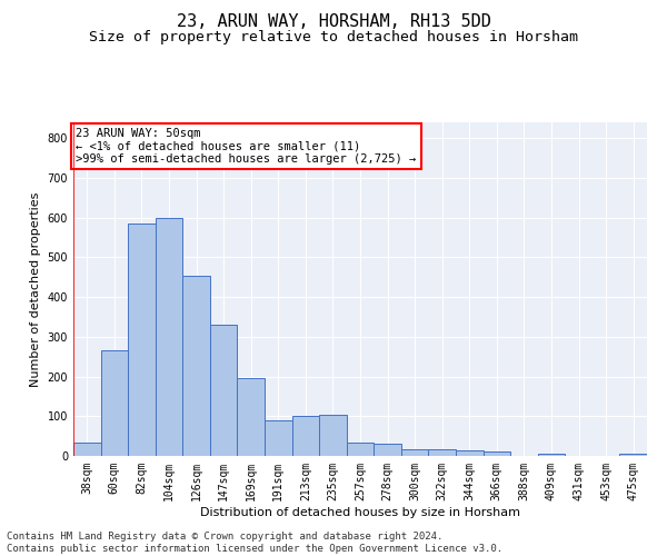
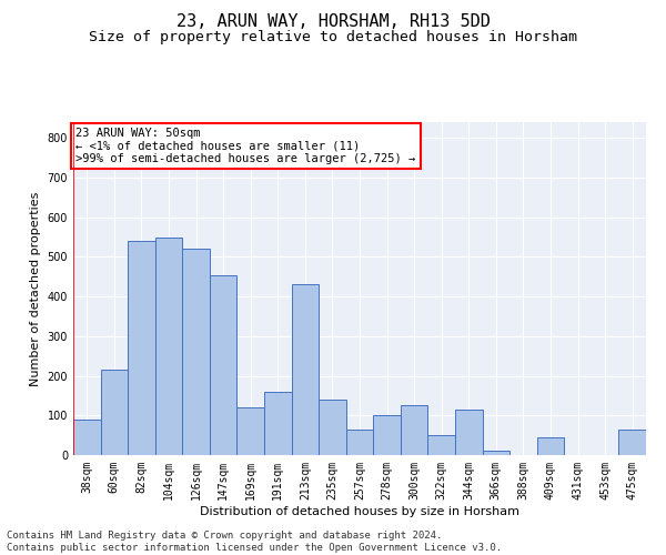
38sqm: 35 -> 90
60sqm: 265 -> 215
82sqm: 585 -> 540
104sqm: 600 -> 550
126sqm: 455 -> 520
147sqm: 330 -> 455
169sqm: 195 -> 120
191sqm: 90 -> 160
213sqm: 102 -> 430
235sqm: 105 -> 140
257sqm: 35 -> 65
278sqm: 32 -> 100
300sqm: 18 -> 125
322sqm: 18 -> 50
344sqm: 15 -> 115
409sqm: 7 -> 45
475sqm: 7 -> 65
